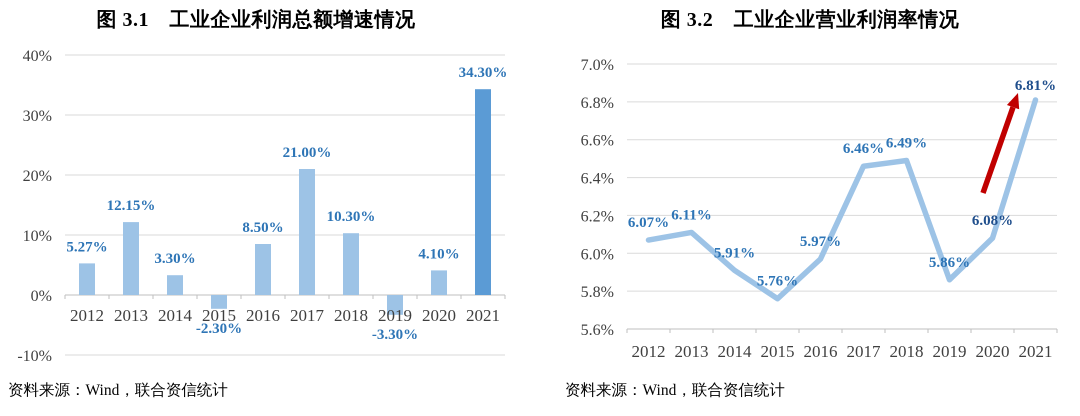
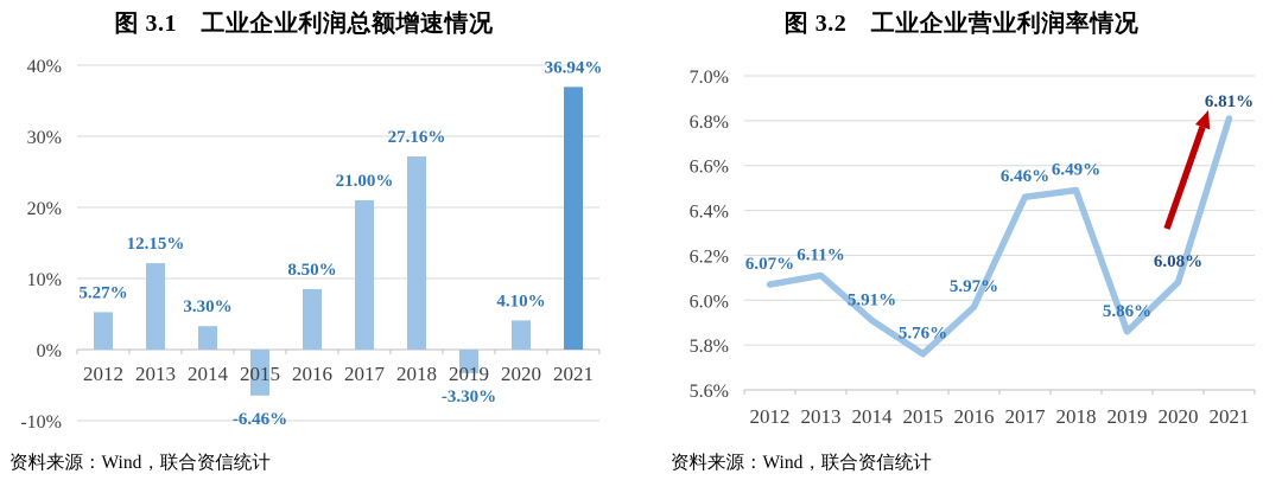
图 3.1 工业企业利润总额增速情况/2015: -2.30% -> -6.46%
图 3.1 工业企业利润总额增速情况/2018: 10.30% -> 27.16%
图 3.1 工业企业利润总额增速情况/2021: 34.30% -> 36.94%
